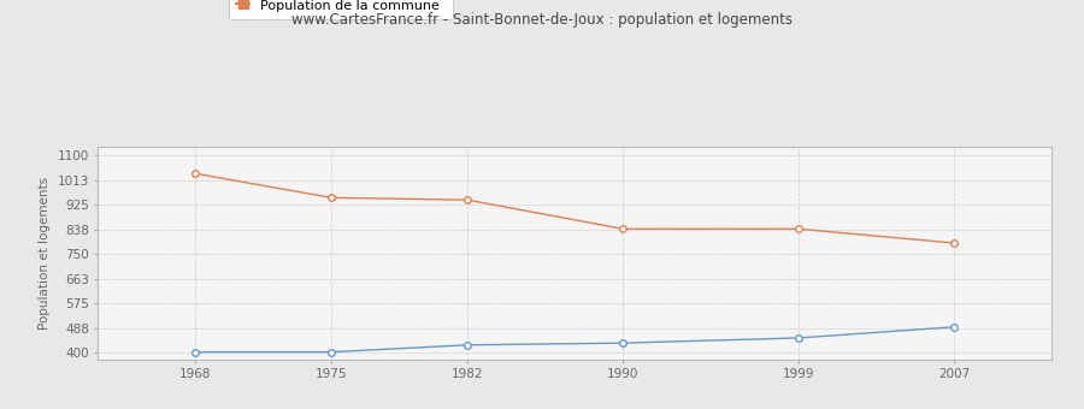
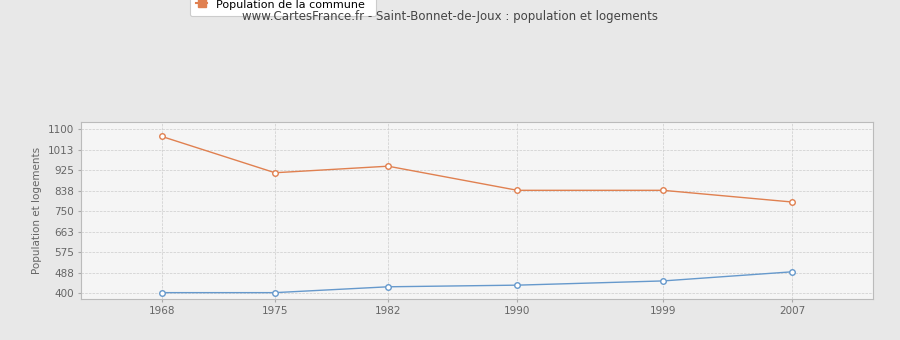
Population de la commune/1968: 1037 -> 1070
Population de la commune/1975: 951 -> 915
